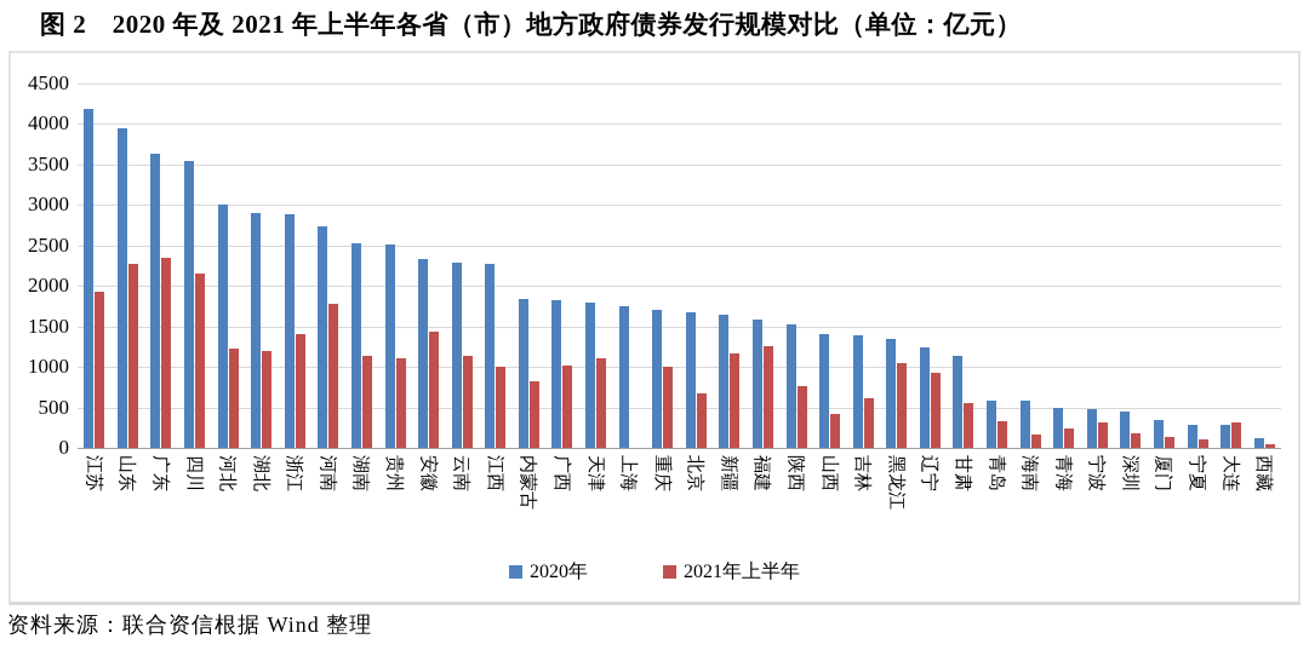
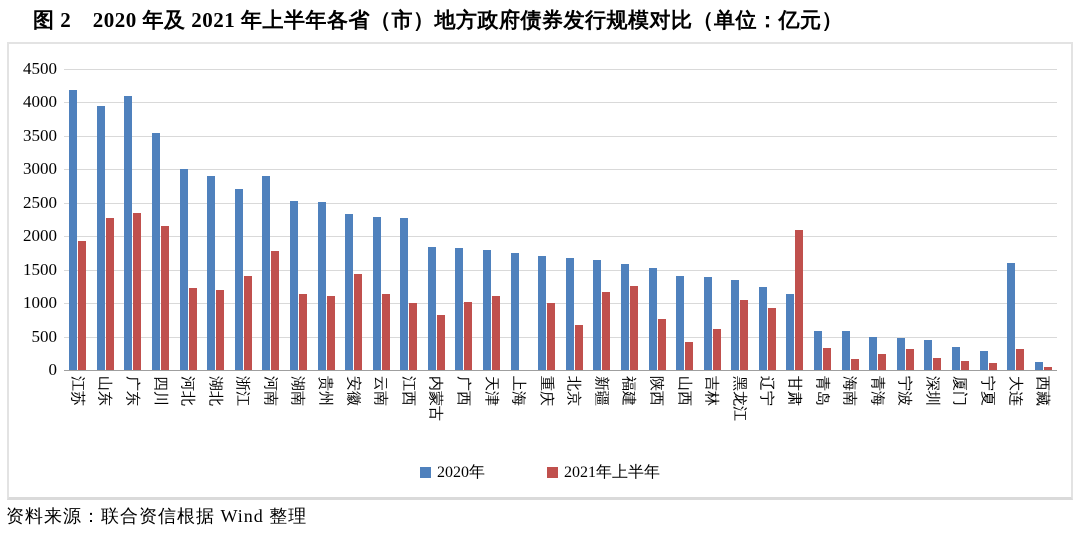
2020年/广东: 3600 -> 4100
2020年/浙江: 2900 -> 2700
2020年/河南: 2700 -> 2900
2021年上半年/甘肃: 600 -> 2100
2020年/大连: 300 -> 1600
